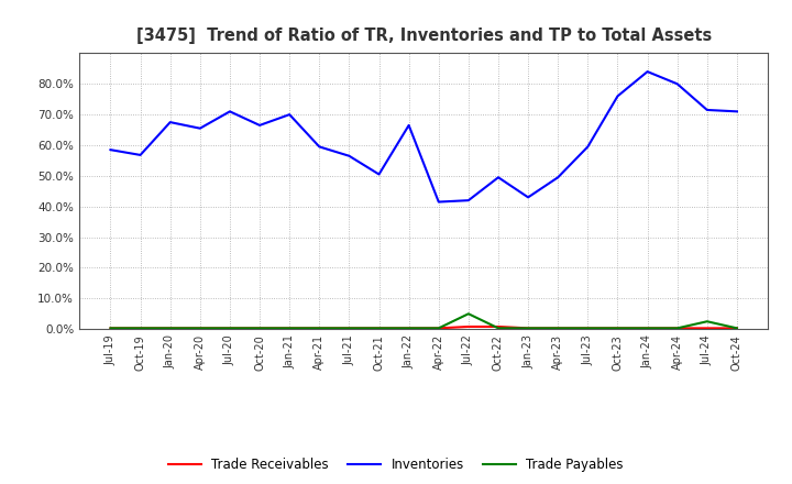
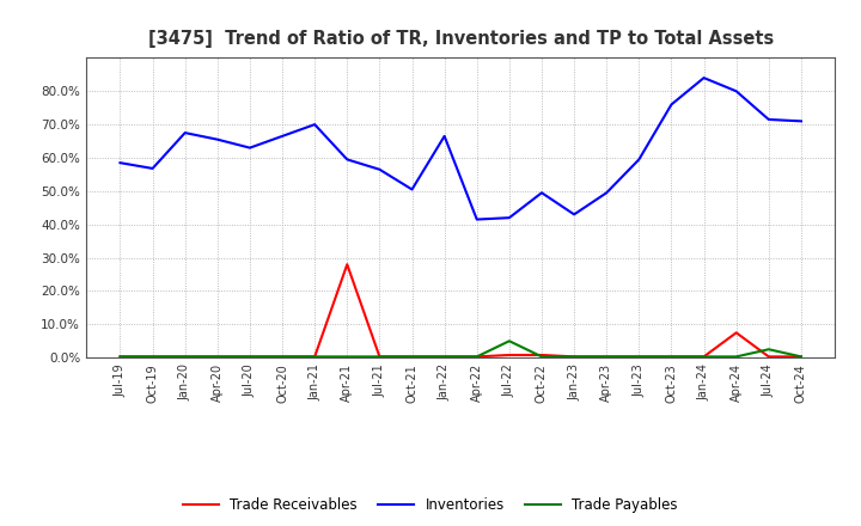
Inventories/Jul-20: 71.0% -> 63.0%
Trade Receivables/Apr-21: 0.3% -> 28.0%
Trade Receivables/Apr-24: 0.3% -> 7.5%
